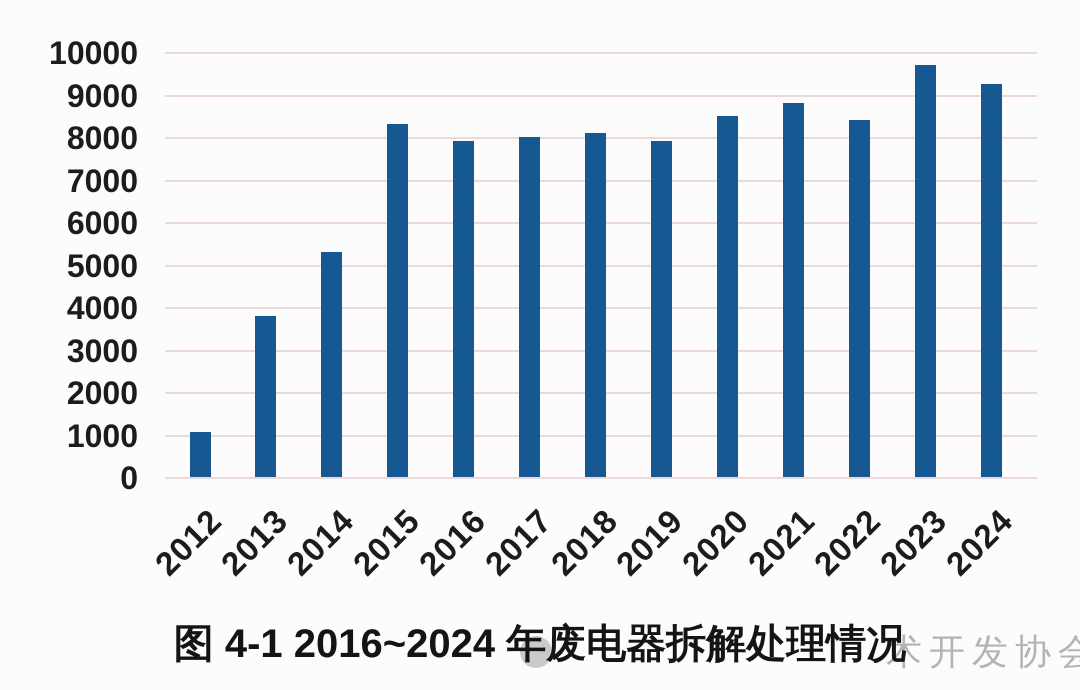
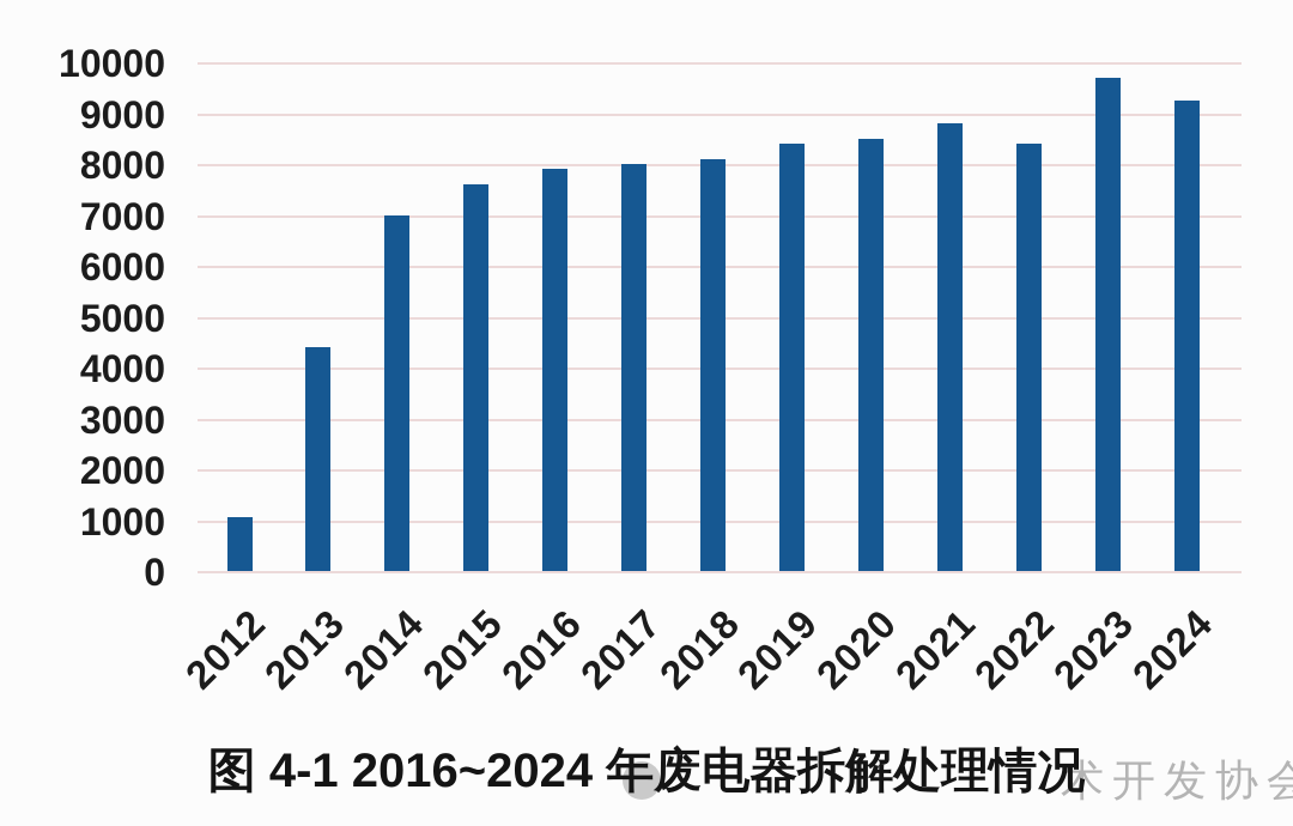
2013: 3800 -> 4400
2014: 5300 -> 7000
2015: 8300 -> 7600
2019: 7900 -> 8400
